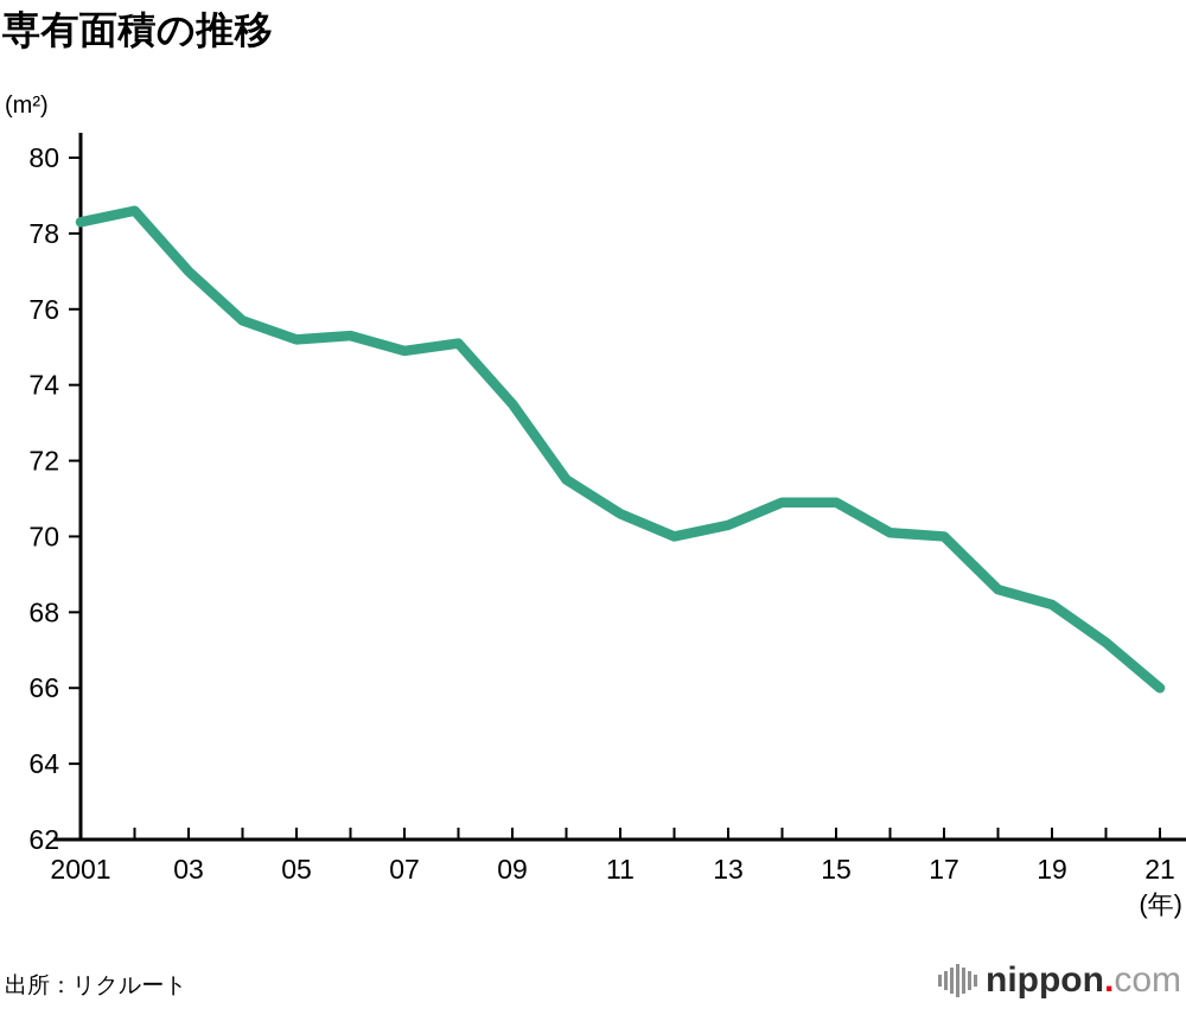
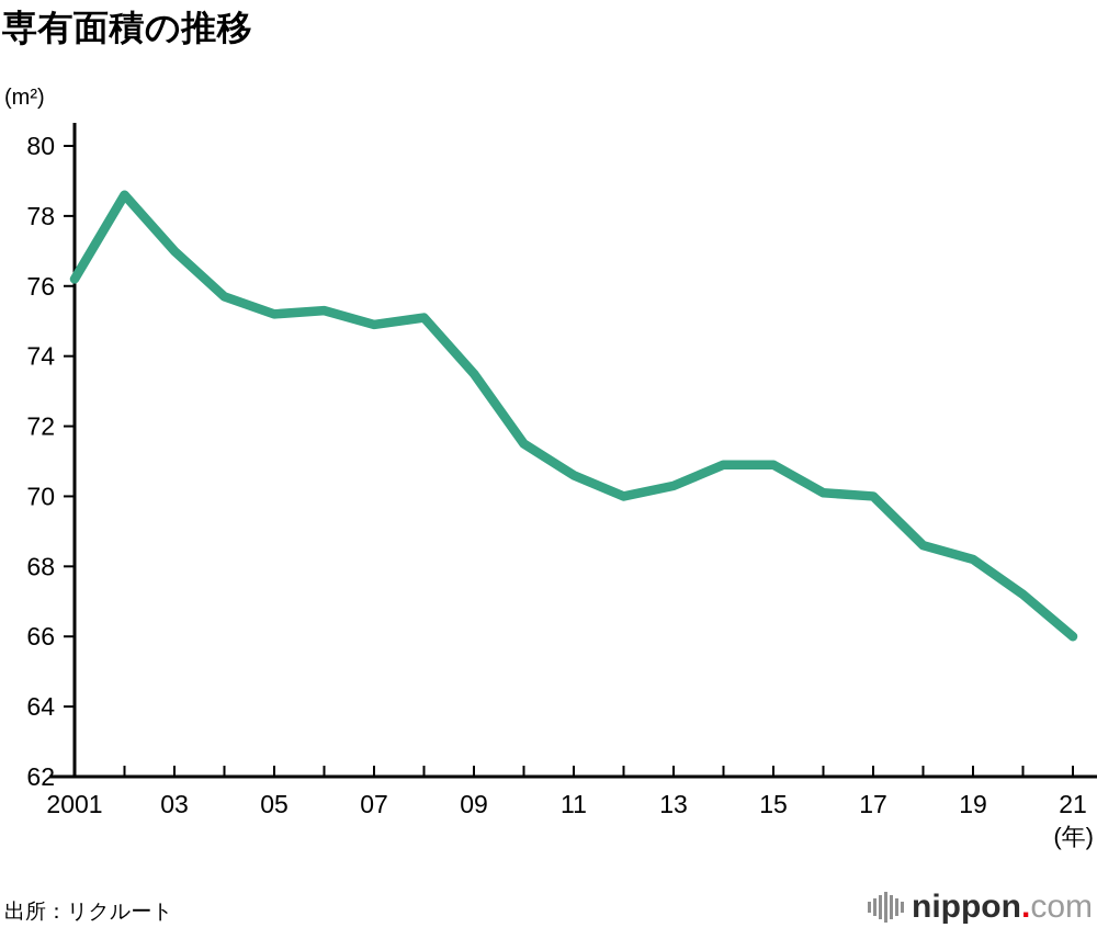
2001: 78.3 -> 76.2
